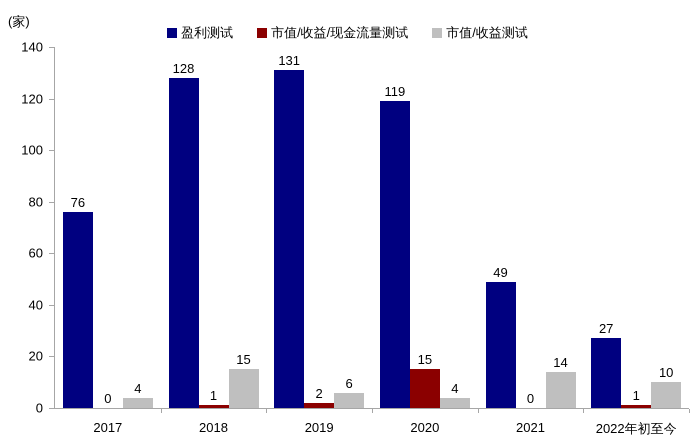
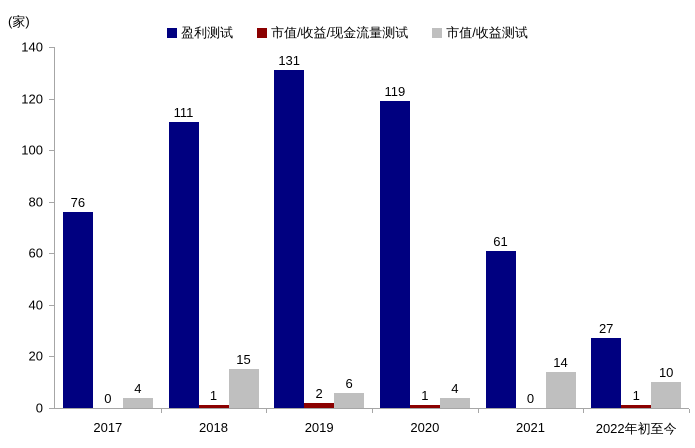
盈利测试/2018: 128 -> 111
市值/收益/现金流量测试/2020: 15 -> 1
盈利测试/2021: 49 -> 61
